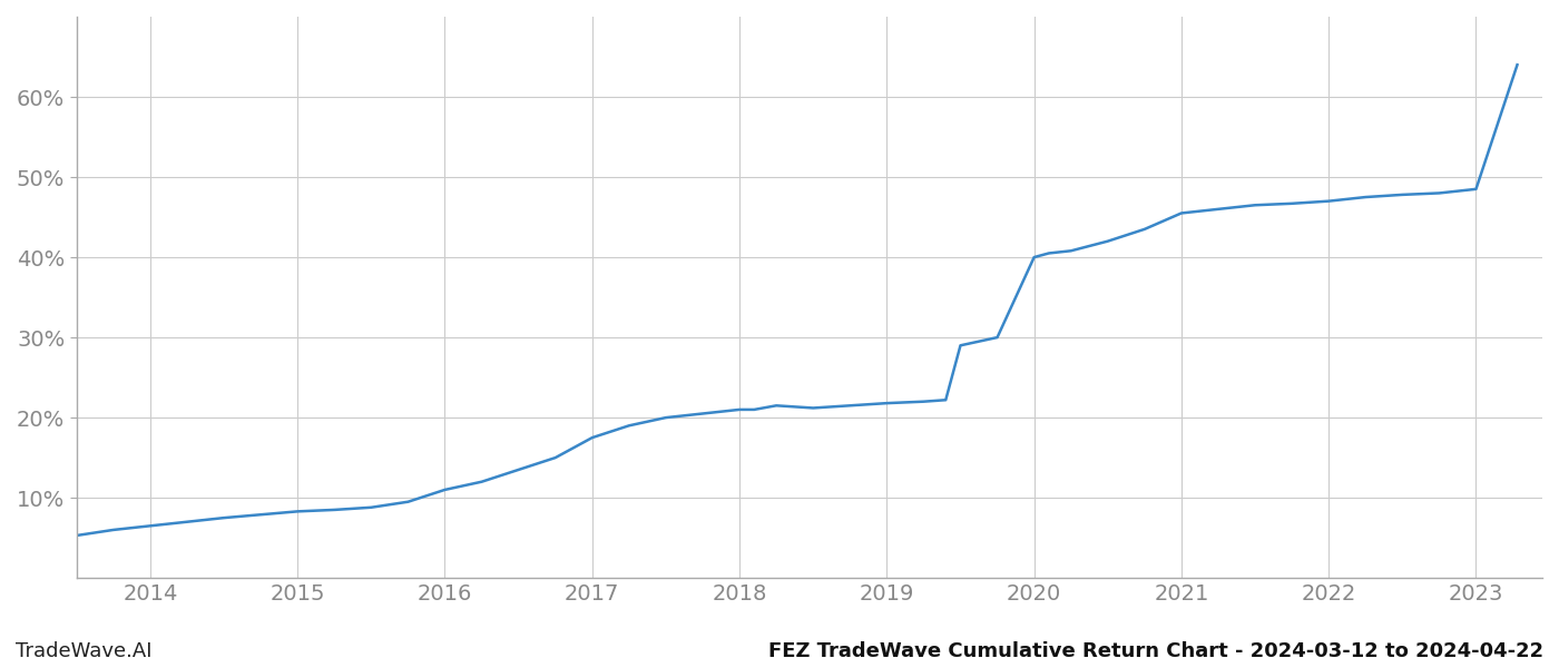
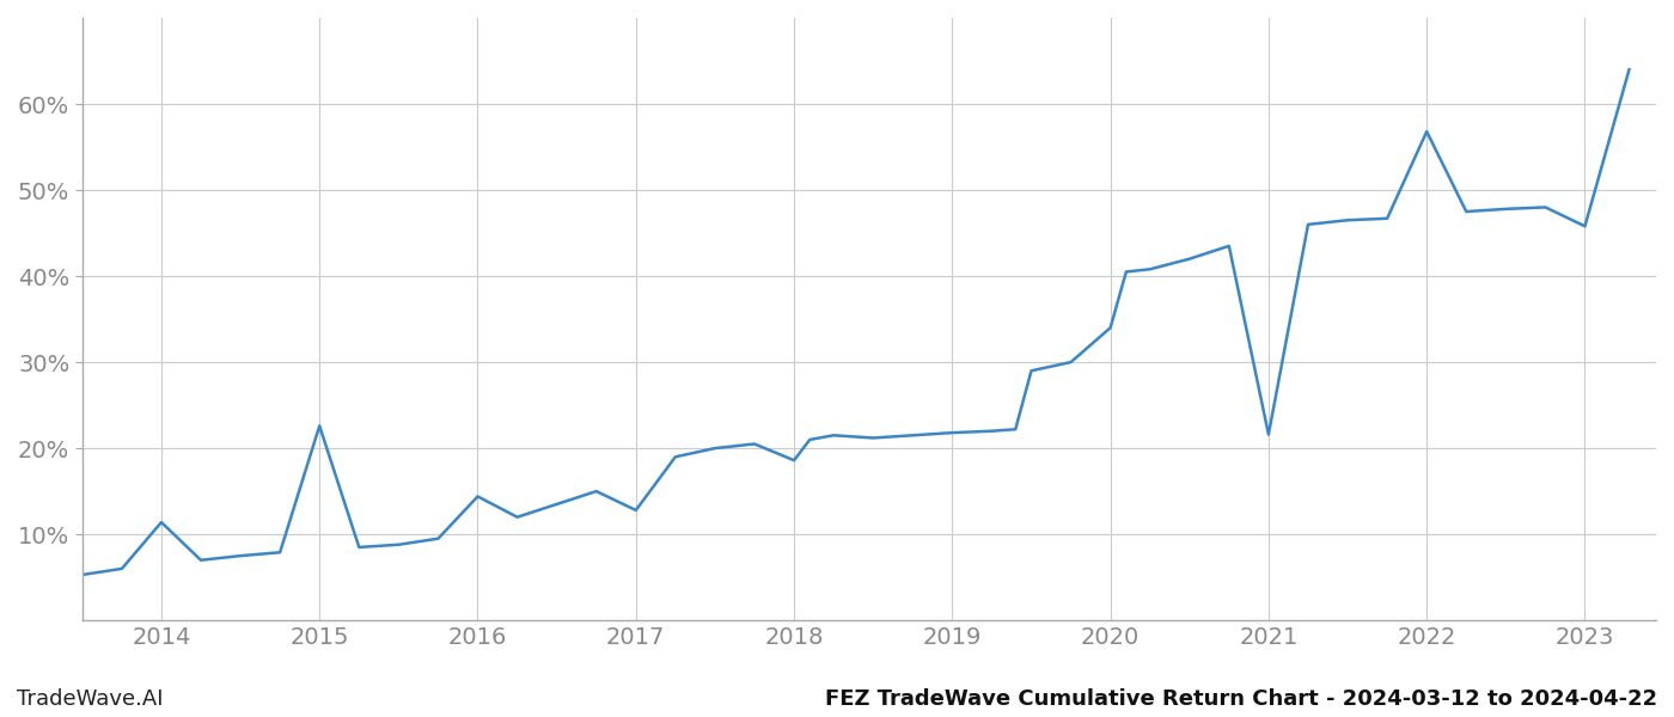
2014: 6.5% -> 11.4%
2015: 8.3% -> 22.6%
2016: 11.0% -> 14.4%
2017: 17.5% -> 12.8%
2018: 21.0% -> 18.6%
2020: 40.0% -> 34.0%
2021: 45.5% -> 21.6%
2022: 47.0% -> 56.8%
2023: 48.5% -> 45.8%
